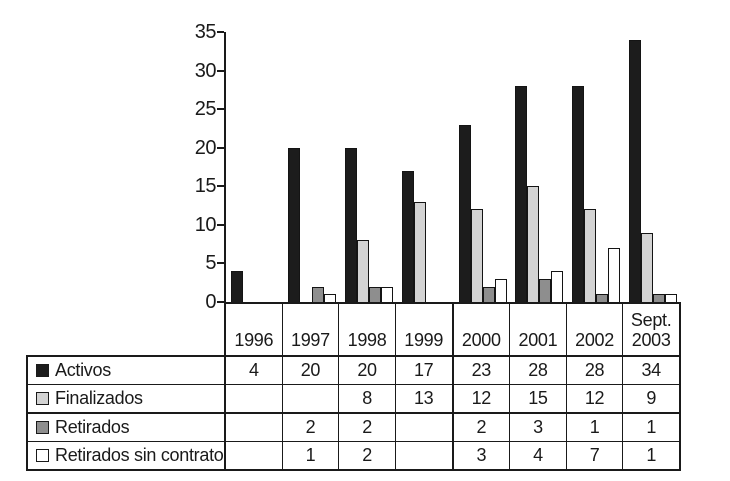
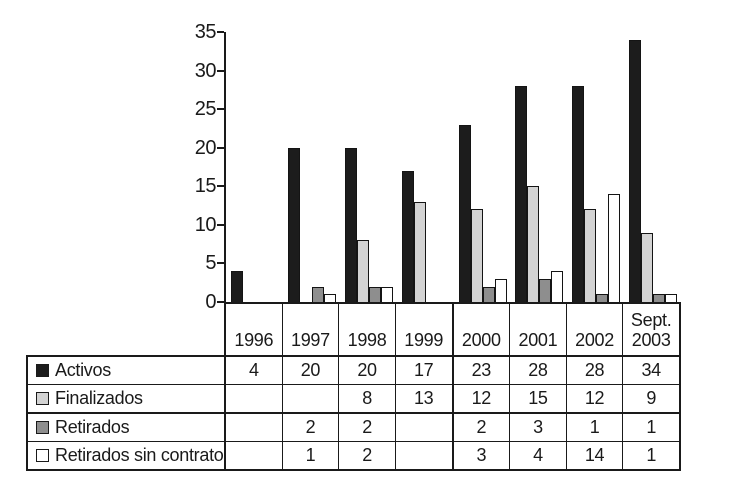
Retirados sin contrato/2002: 7 -> 14
